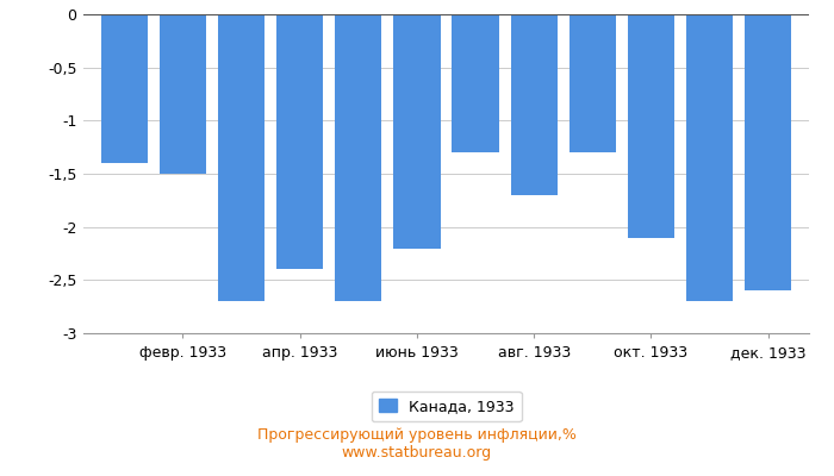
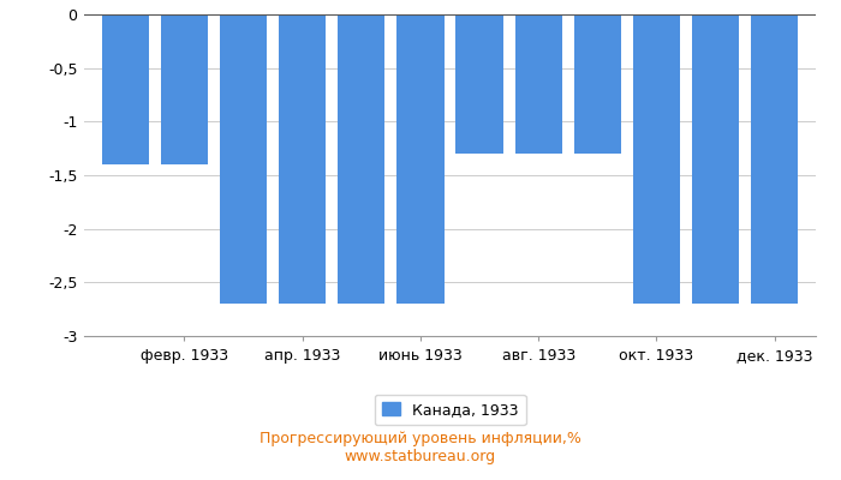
февр. 1933: -1,5 -> -1,4
апр. 1933: -2,4 -> -2,7
июнь 1933: -2,2 -> -2,7
авг. 1933: -1,7 -> -1,3
окт. 1933: -2,1 -> -2,7
дек. 1933: -2,6 -> -2,7
